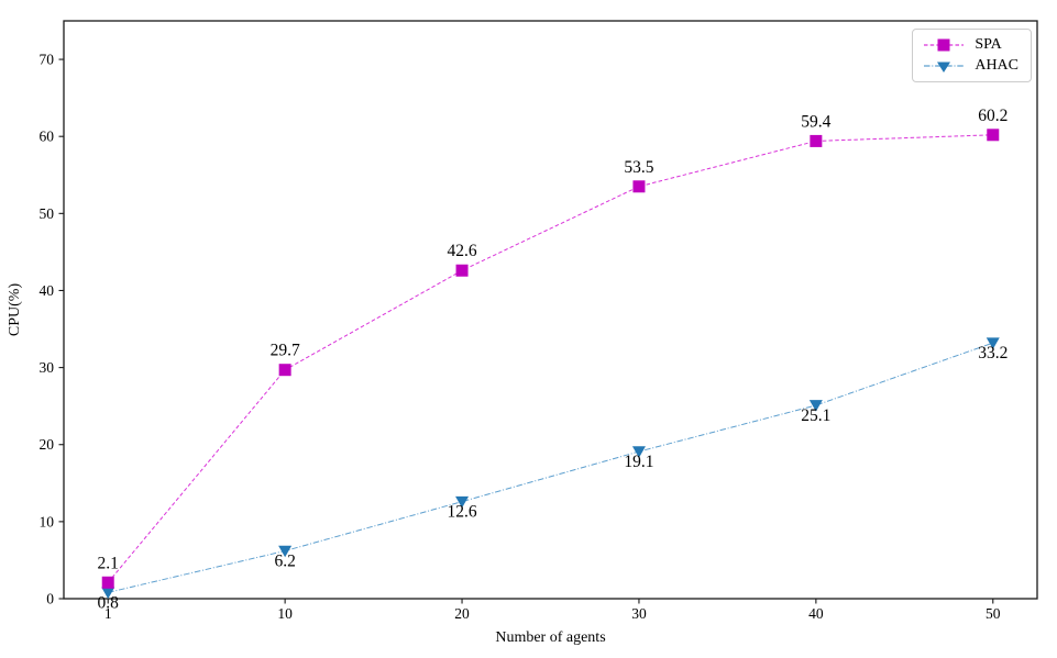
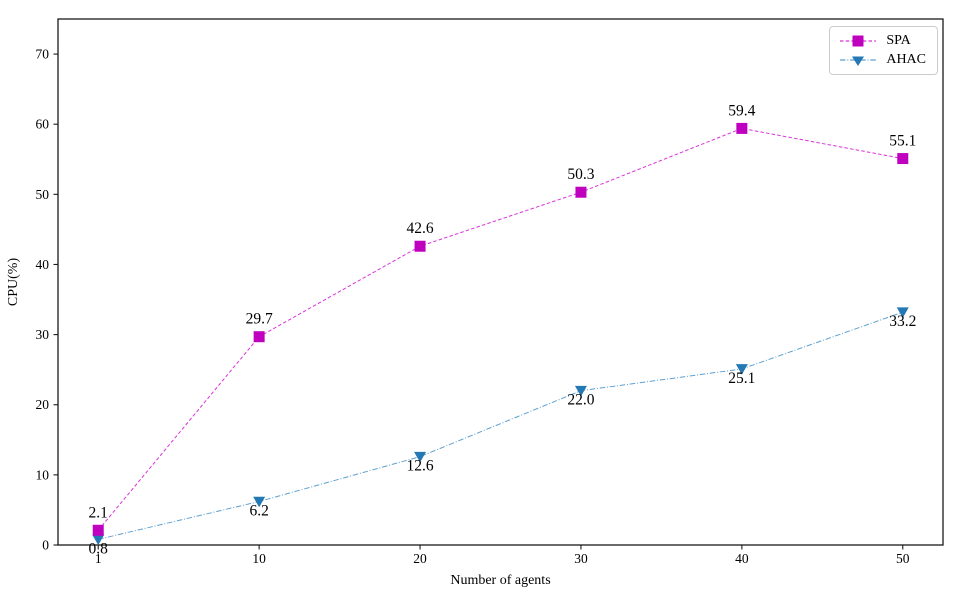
SPA/30: 53.5 -> 50.3
AHAC/30: 19.1 -> 22.0
SPA/50: 60.2 -> 55.1
